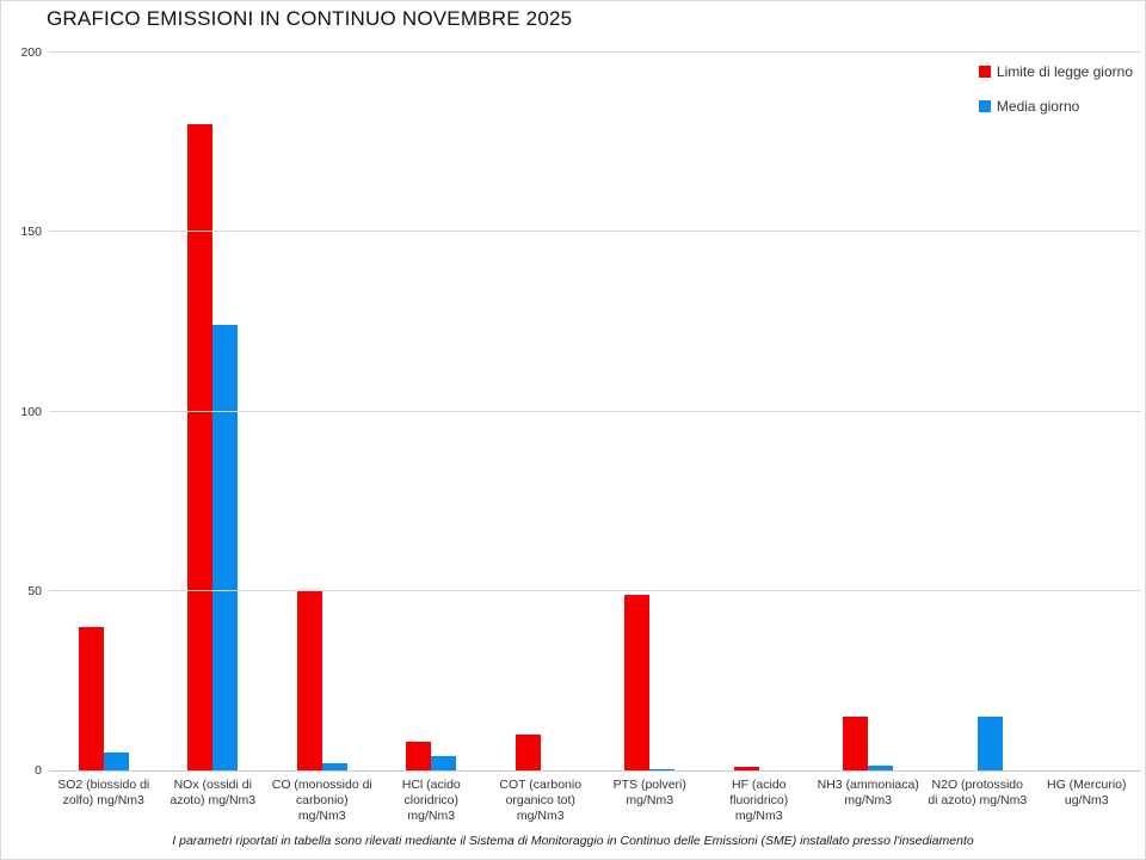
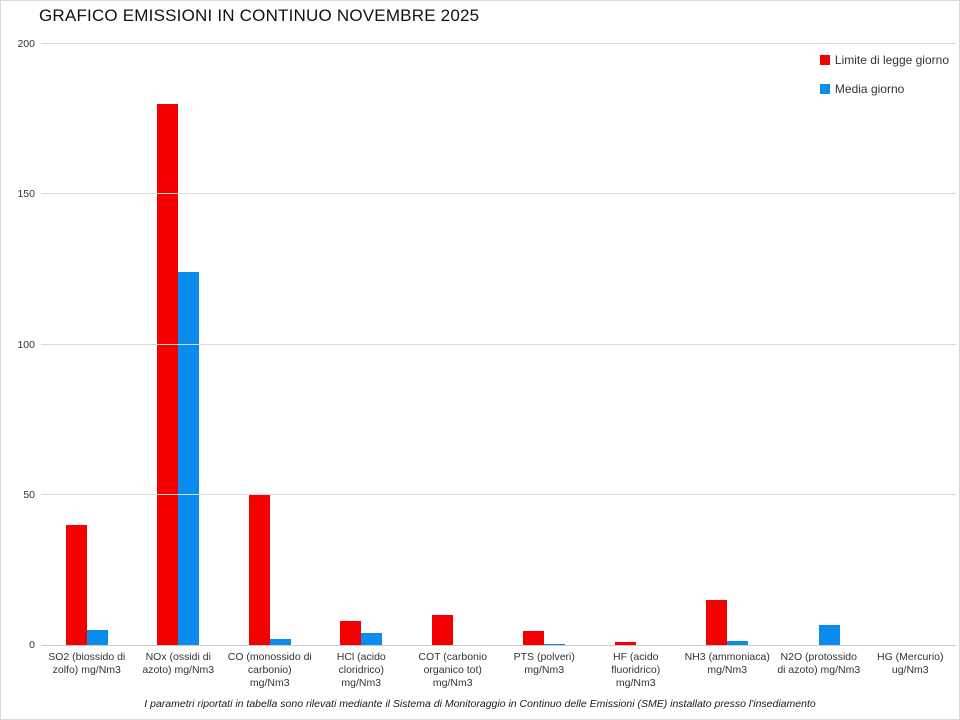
Limite di legge giorno/PTS (polveri) mg/Nm3: 49 -> 4
Media giorno/N2O (protossido di azoto) mg/Nm3: 15 -> 6
